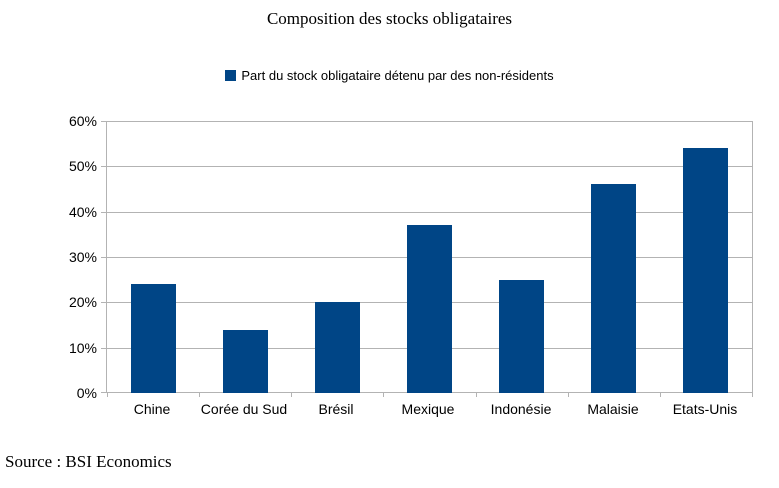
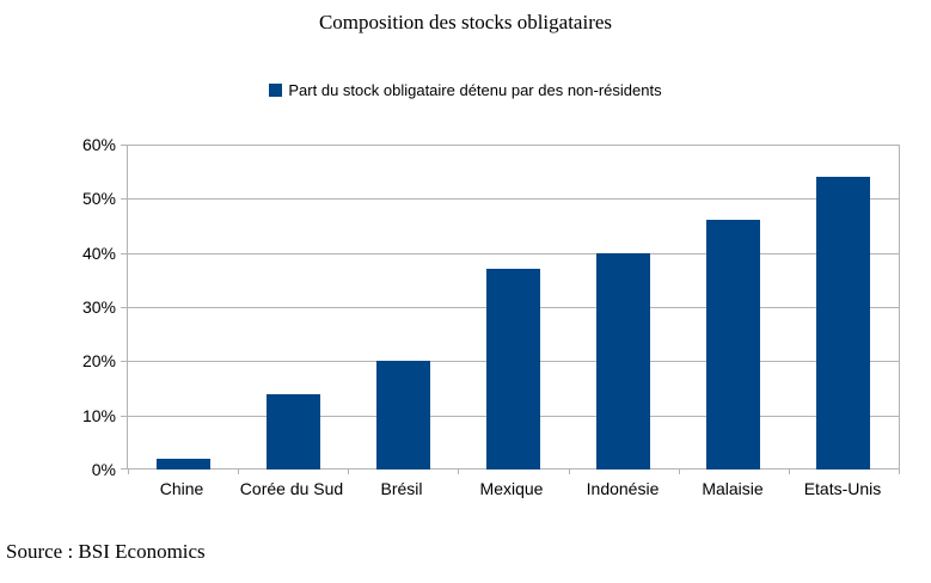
Chine: 24% -> 2%
Indonésie: 25% -> 40%
